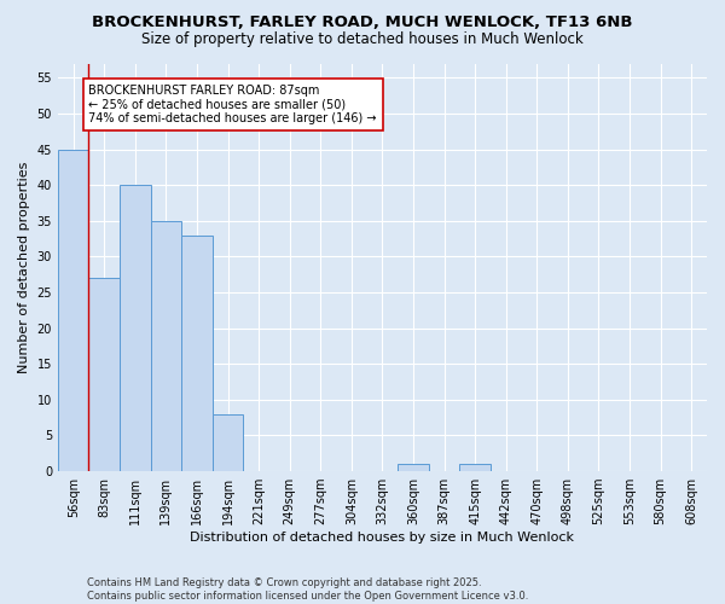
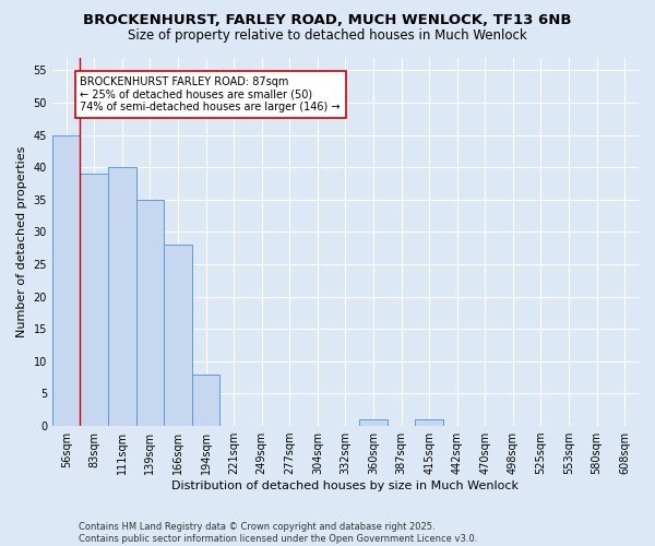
83sqm: 27 -> 39
166sqm: 33 -> 28
